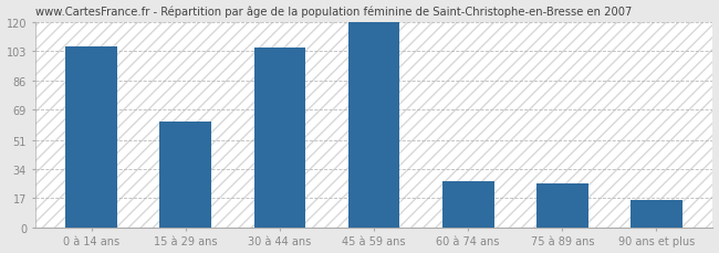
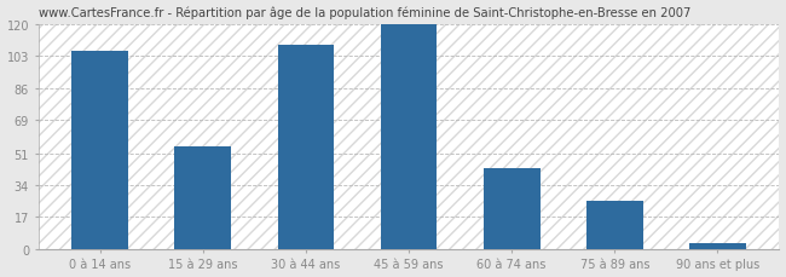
15 à 29 ans: 62 -> 55
30 à 44 ans: 105 -> 109
60 à 74 ans: 27 -> 43
90 ans et plus: 16 -> 3
